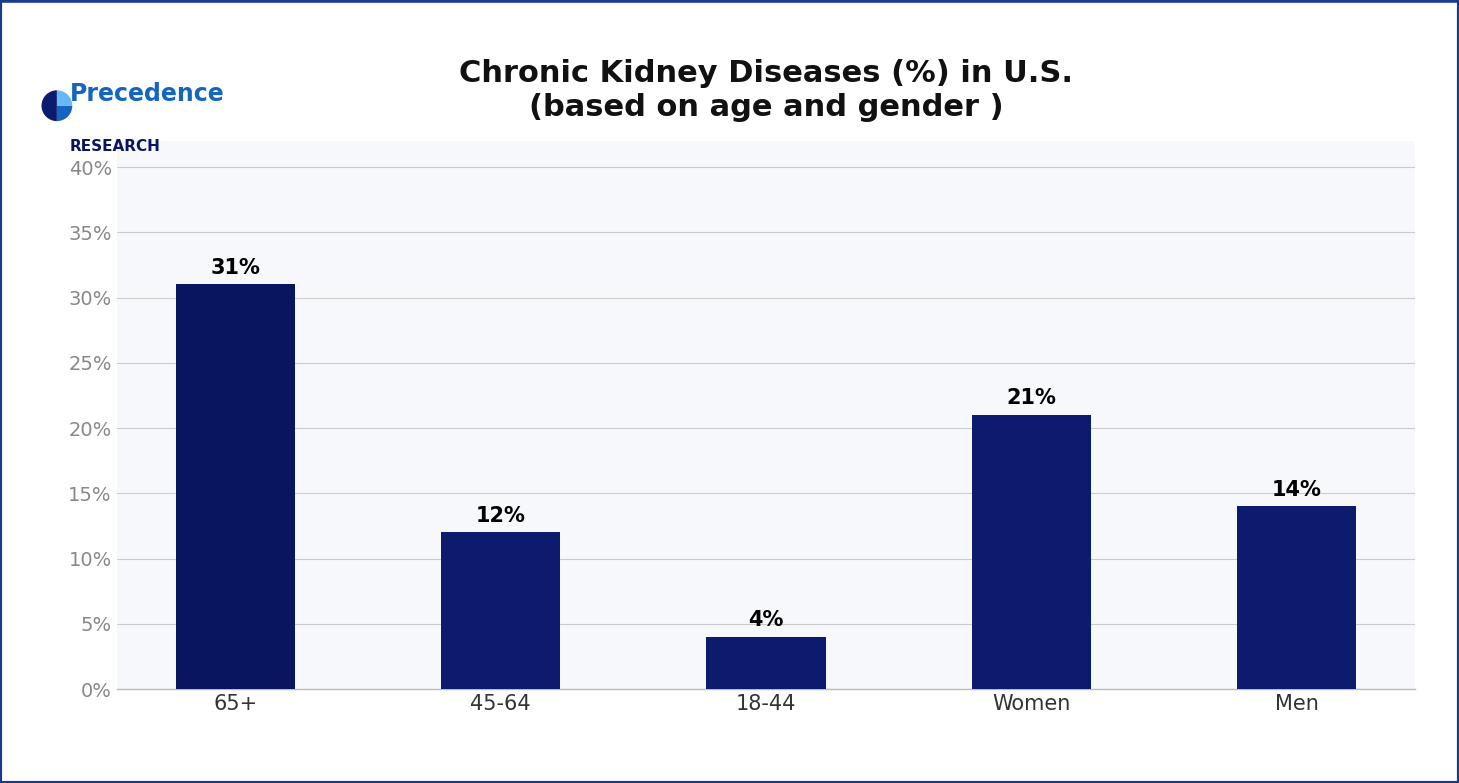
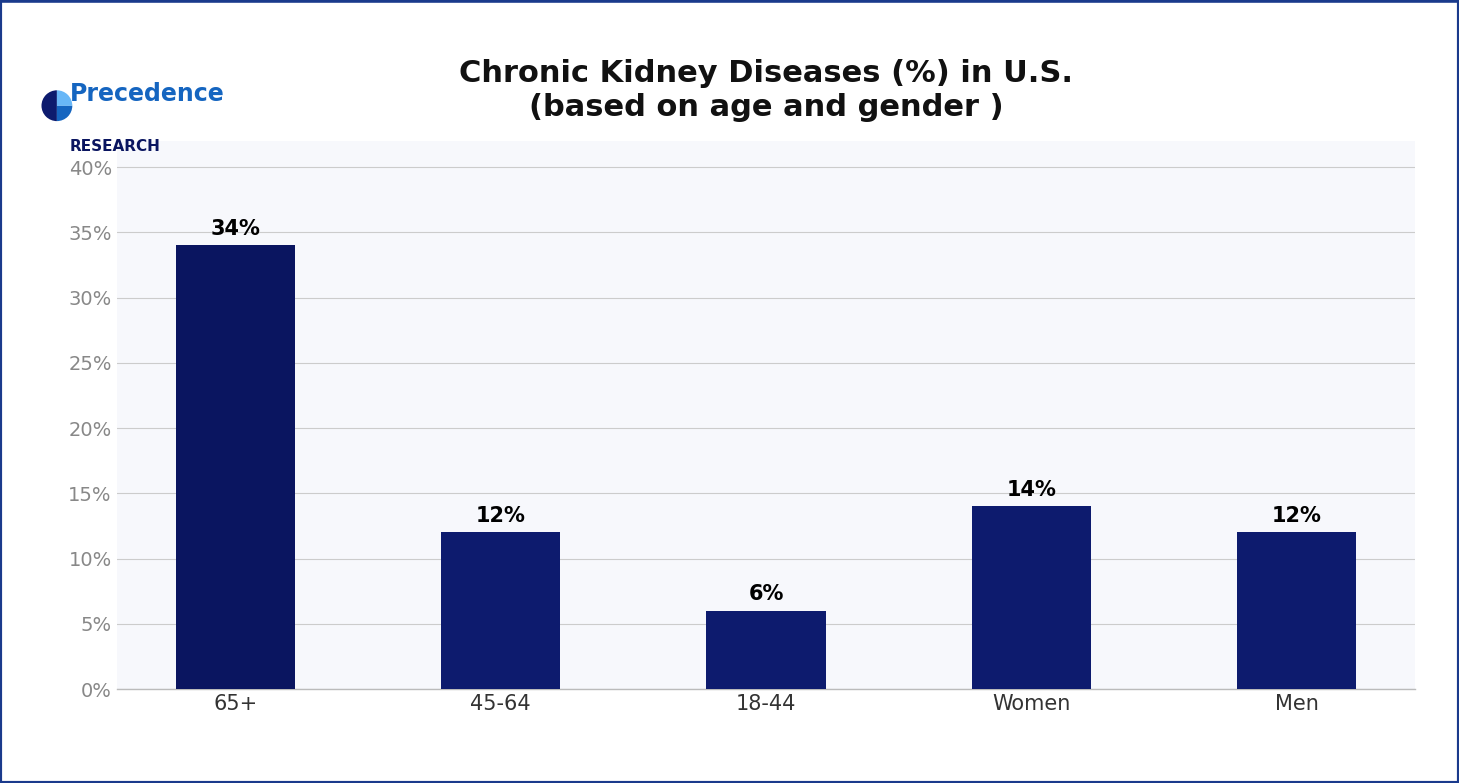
65+: 31% -> 34%
18-44: 4% -> 6%
Women: 21% -> 14%
Men: 14% -> 12%
